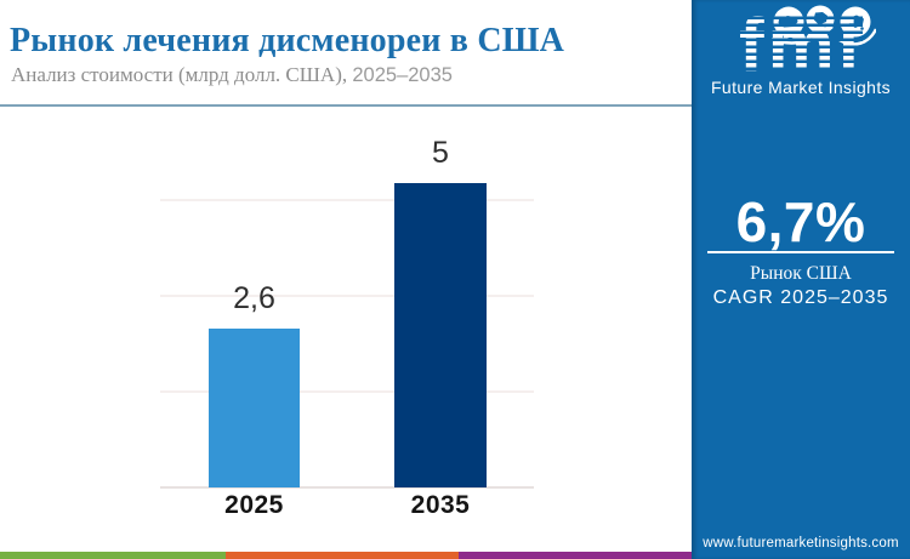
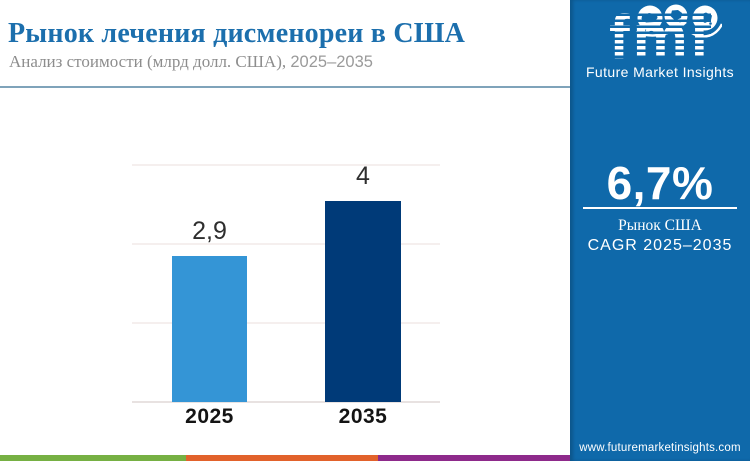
2025: 2,6 -> 2,9
2035: 5 -> 4
